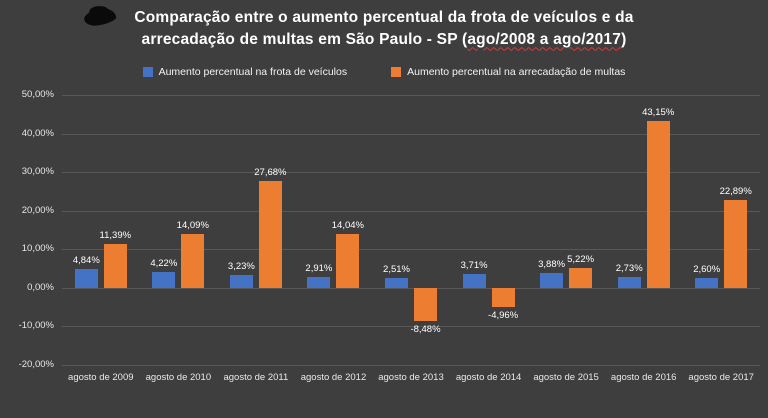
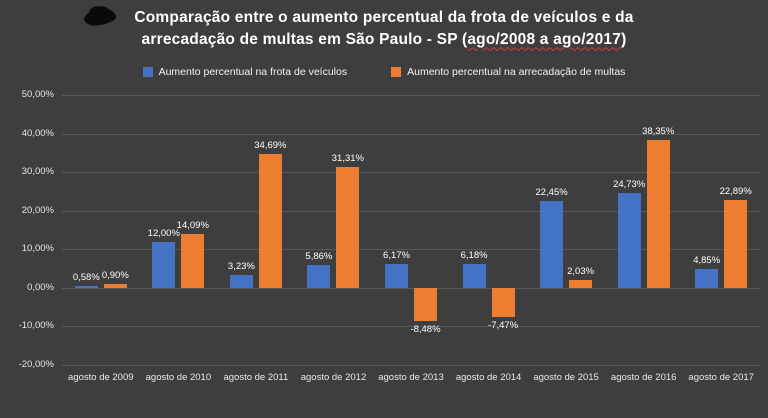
Aumento percentual na frota de veículos/agosto de 2009: 4,84% -> 0,58%
Aumento percentual na arrecadação de multas/agosto de 2009: 11,39% -> 0,90%
Aumento percentual na frota de veículos/agosto de 2010: 4,22% -> 12,00%
Aumento percentual na arrecadação de multas/agosto de 2011: 27,68% -> 34,69%
Aumento percentual na frota de veículos/agosto de 2012: 2,91% -> 5,86%
Aumento percentual na arrecadação de multas/agosto de 2012: 14,04% -> 31,31%
Aumento percentual na frota de veículos/agosto de 2013: 2,51% -> 6,17%
Aumento percentual na frota de veículos/agosto de 2014: 3,71% -> 6,18%
Aumento percentual na arrecadação de multas/agosto de 2014: -4,96% -> -7,47%
Aumento percentual na frota de veículos/agosto de 2015: 3,88% -> 22,45%
Aumento percentual na arrecadação de multas/agosto de 2015: 5,22% -> 2,03%
Aumento percentual na frota de veículos/agosto de 2016: 2,73% -> 24,73%
Aumento percentual na arrecadação de multas/agosto de 2016: 43,15% -> 38,35%
Aumento percentual na frota de veículos/agosto de 2017: 2,60% -> 4,85%
